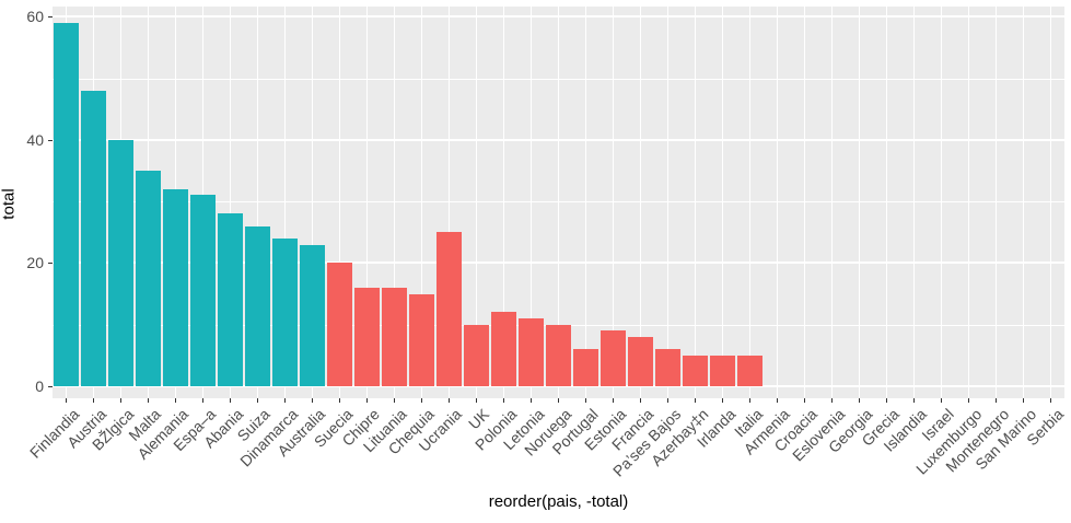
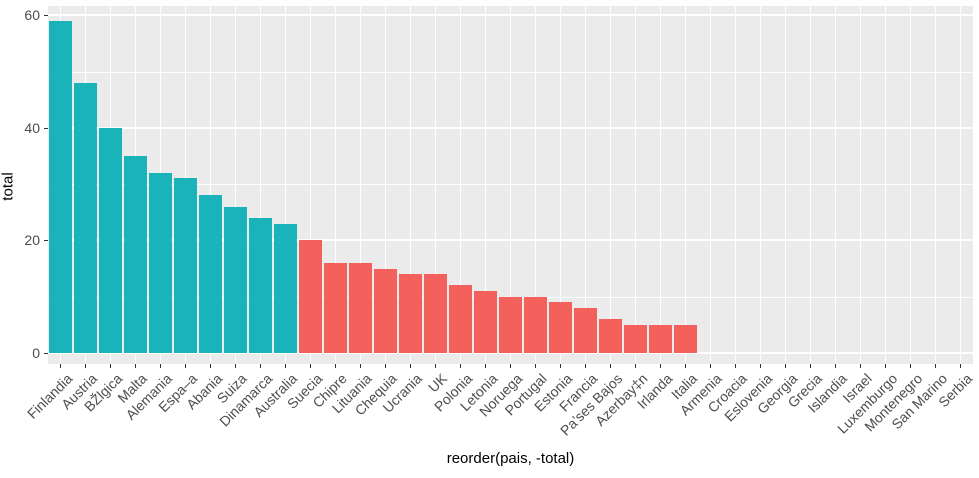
Ucrania: 25 -> 14
UK: 10 -> 14
Portugal: 6 -> 10
